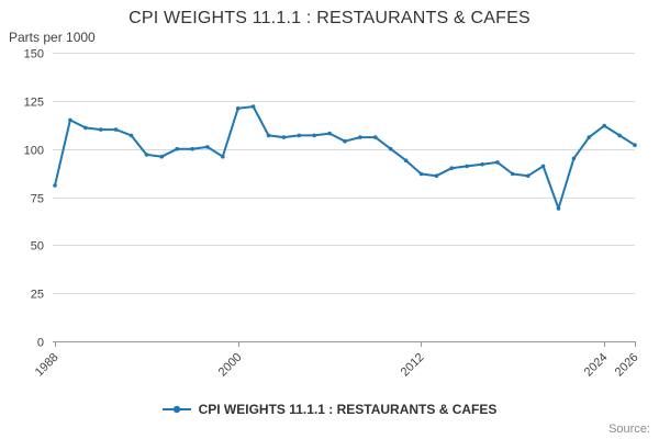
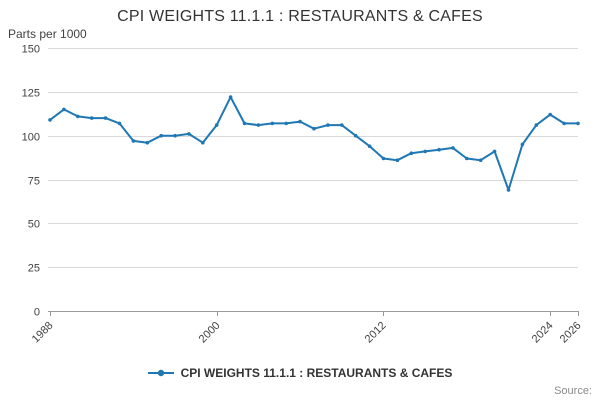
1988: 81 -> 109
2000: 121 -> 106
2026: 102 -> 107
